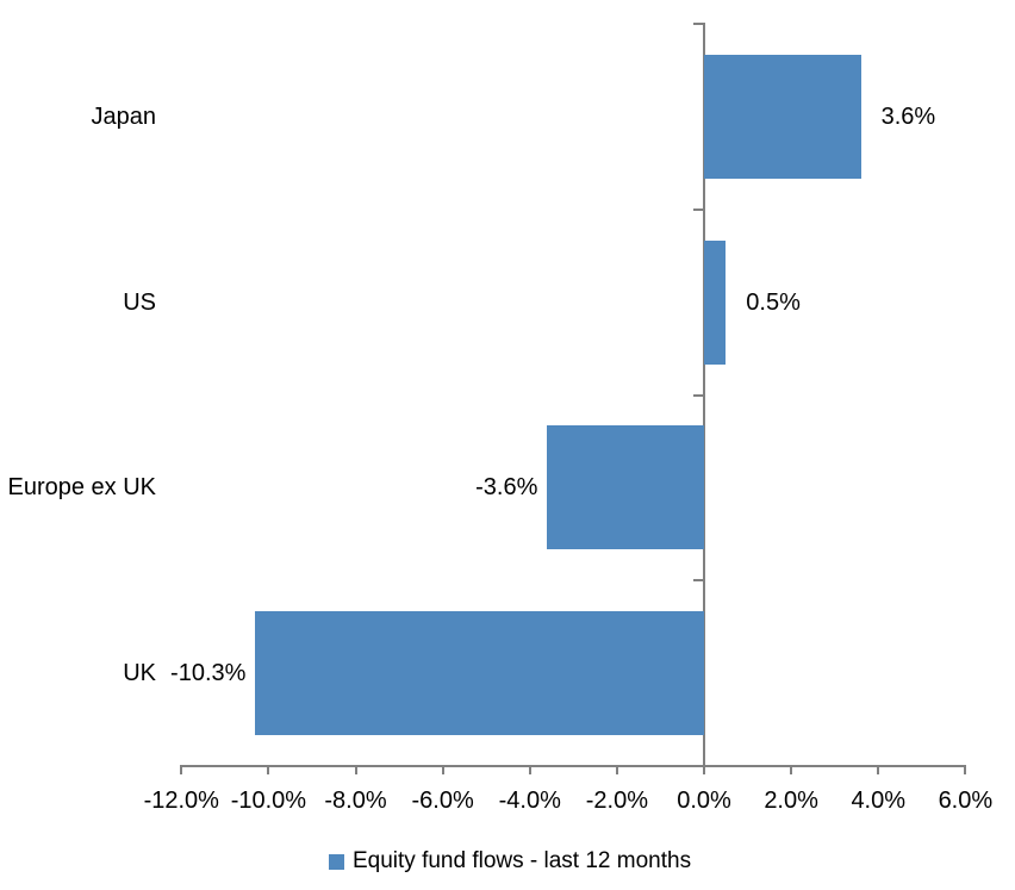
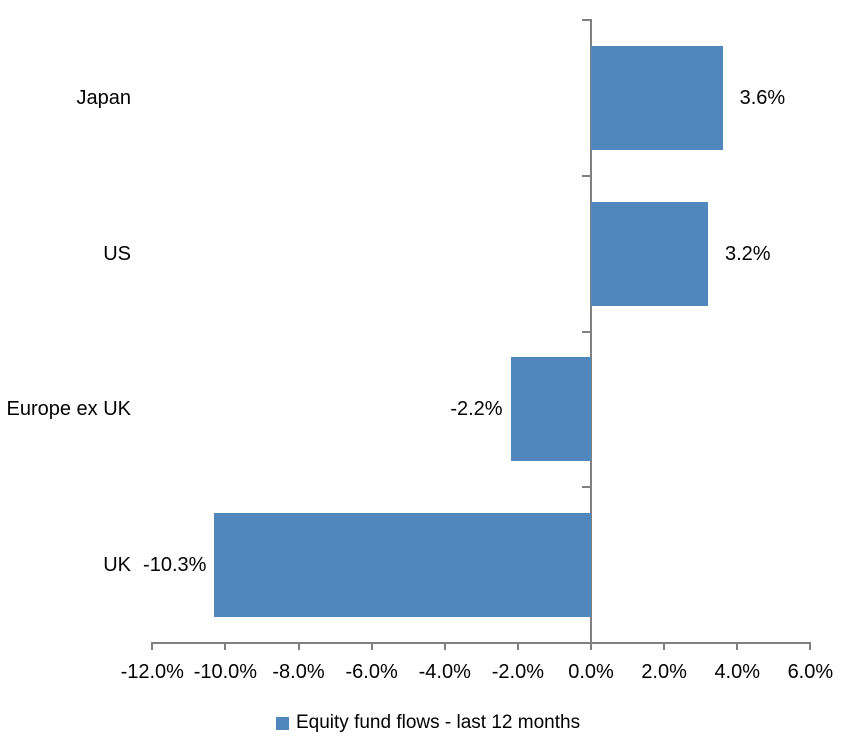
US: 0.5% -> 3.2%
Europe ex UK: -3.6% -> -2.2%
